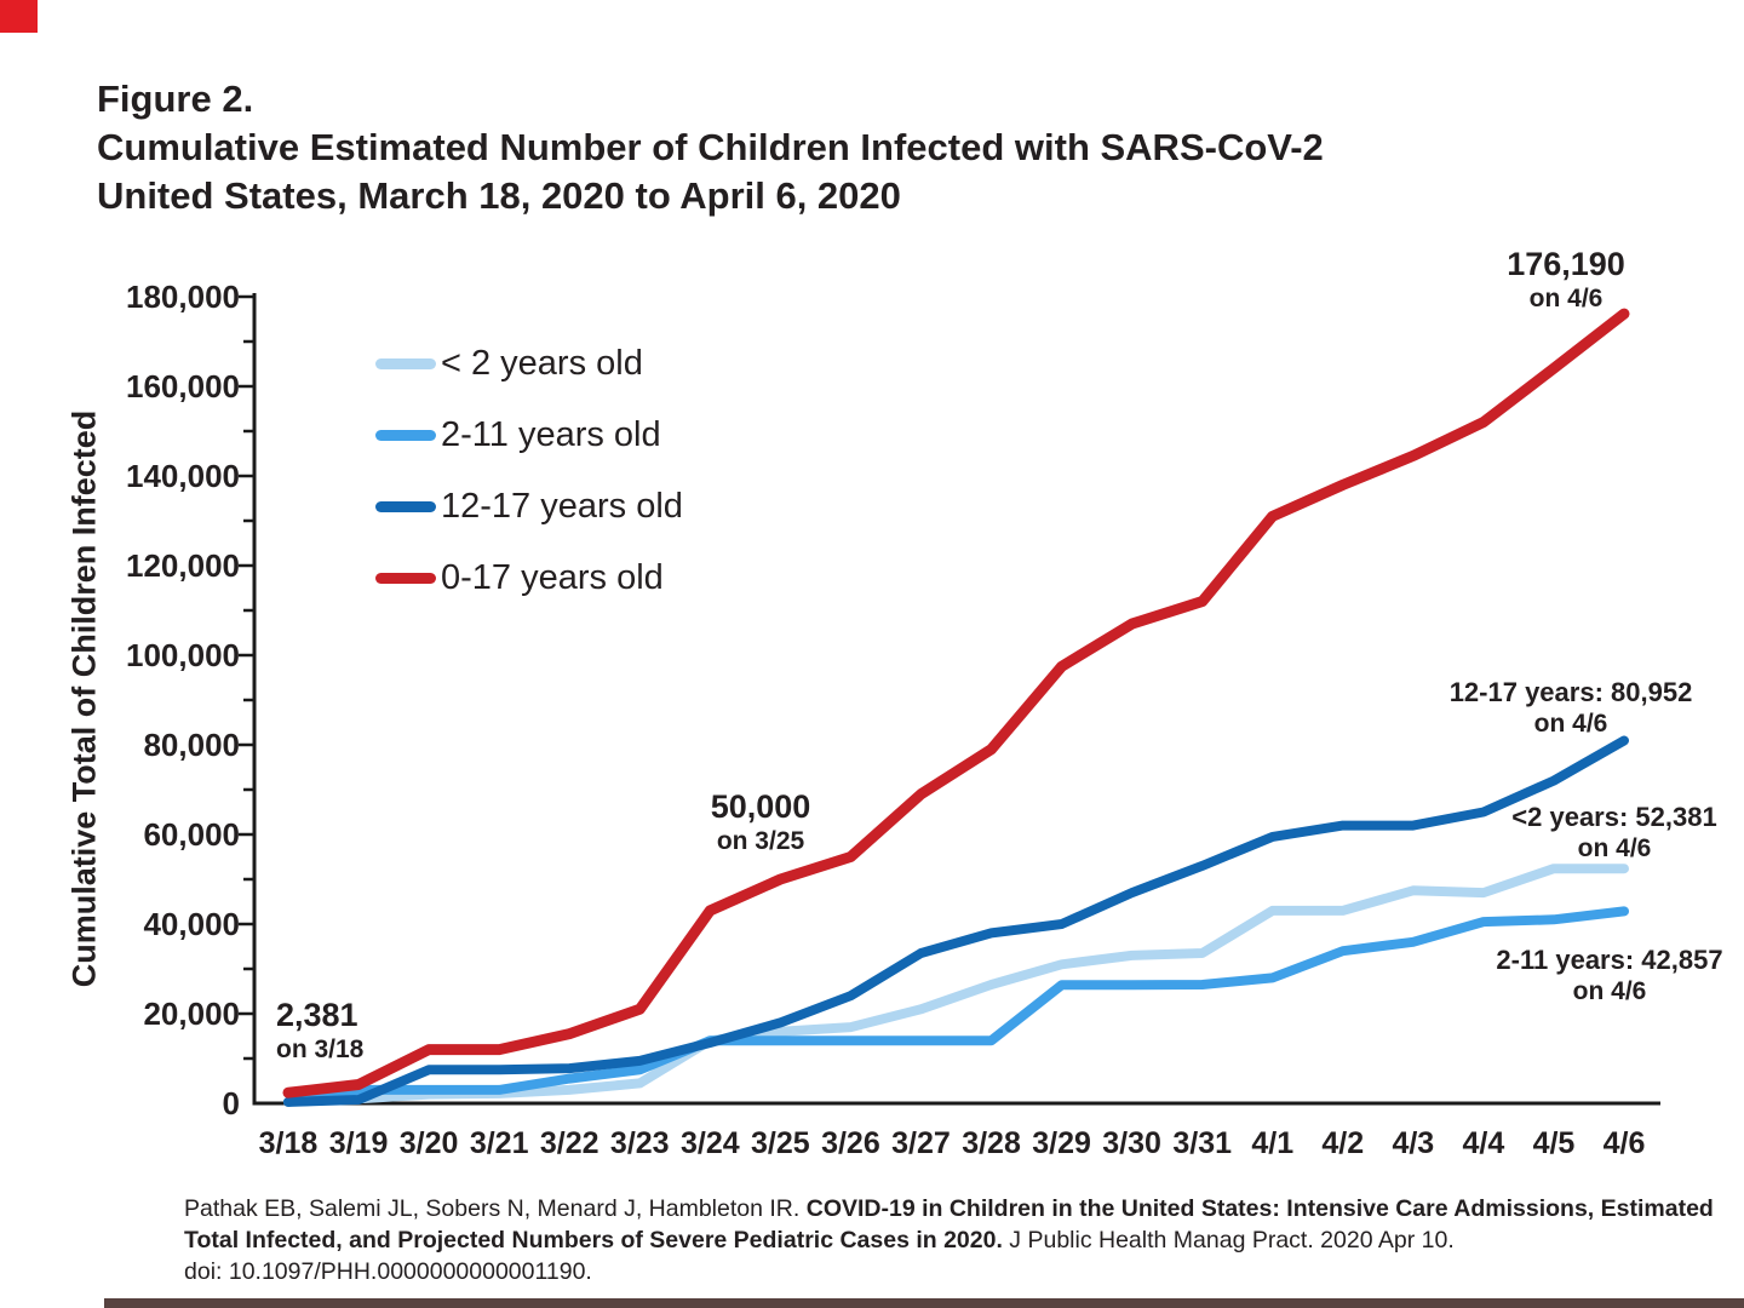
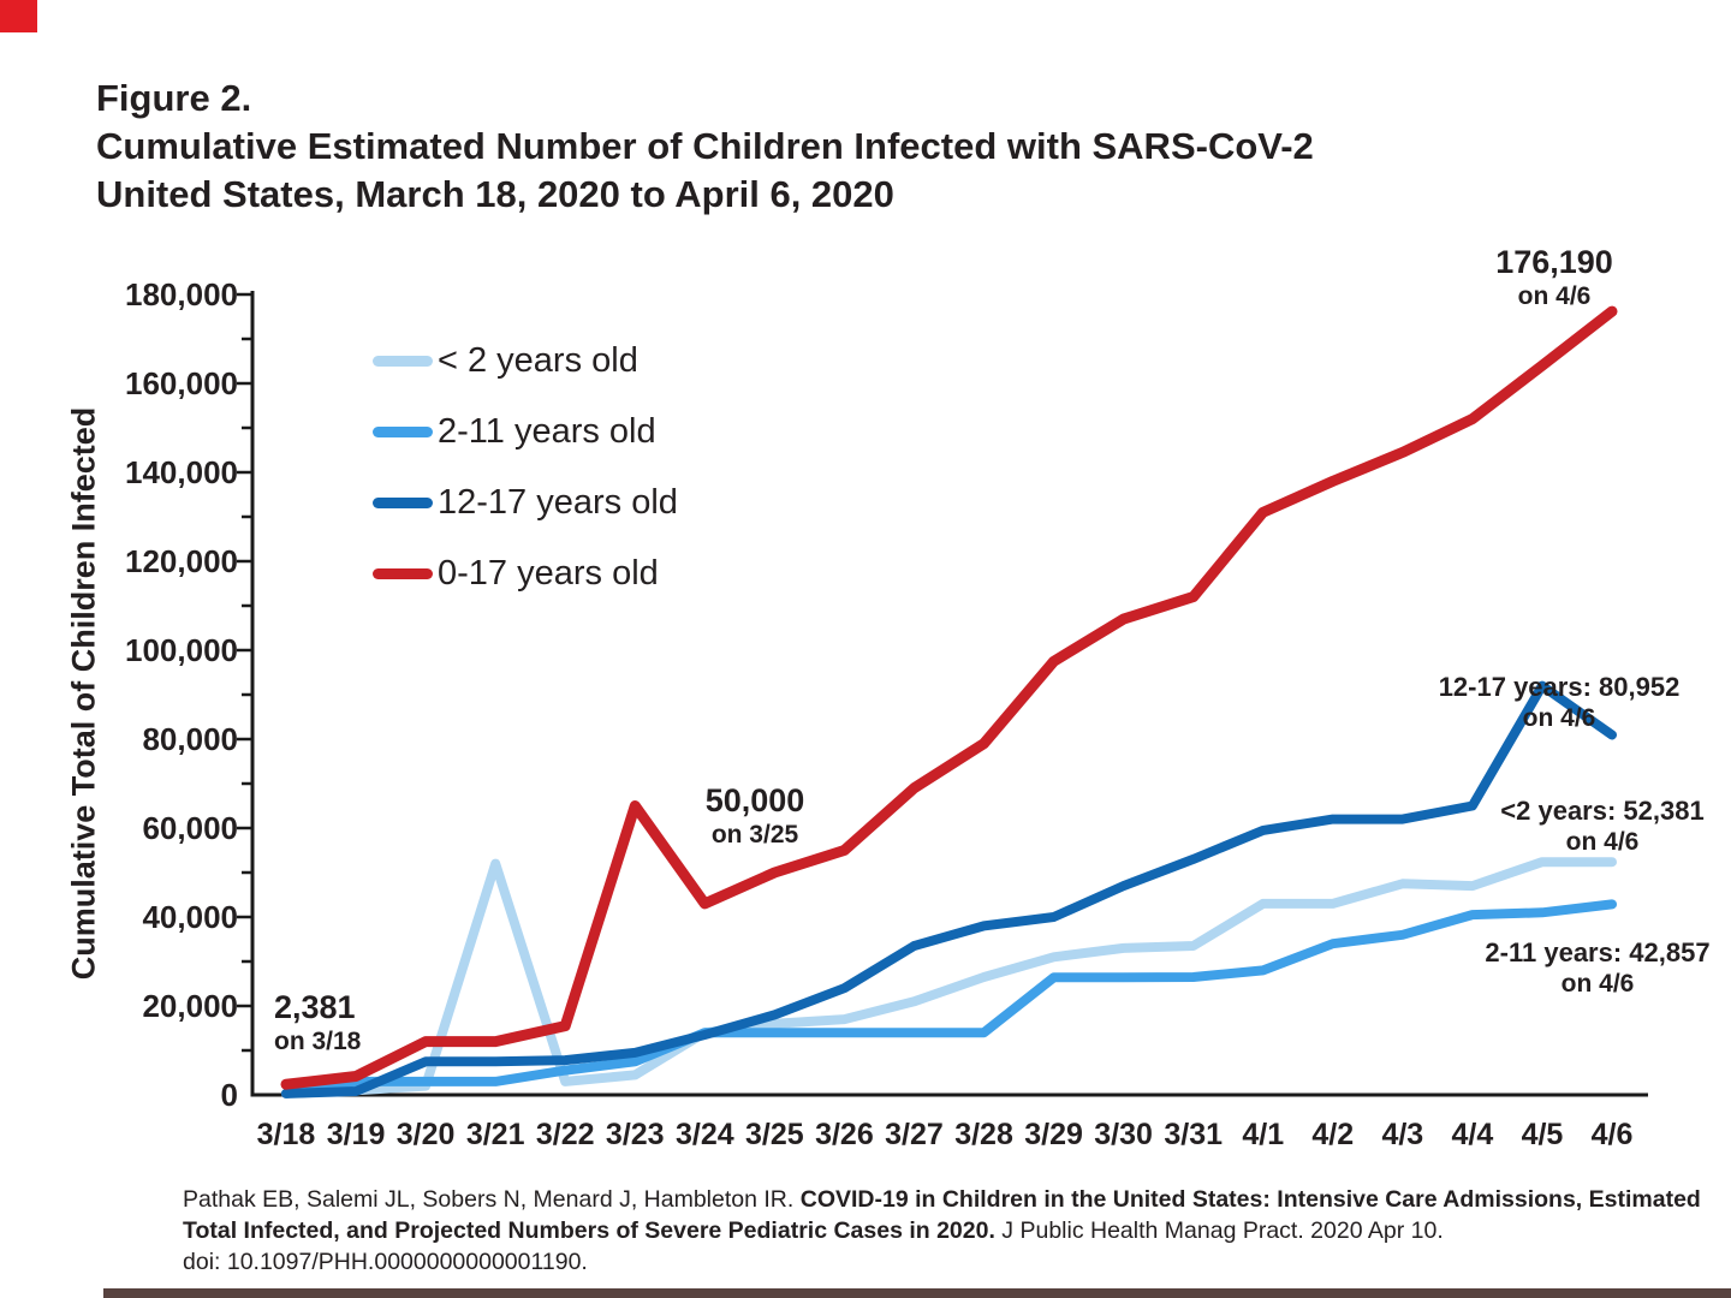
< 2 years old/3/21: 2000 -> 52000
0-17 years old/3/23: 21000 -> 65000
12-17 years old/4/5: 72000 -> 92000
